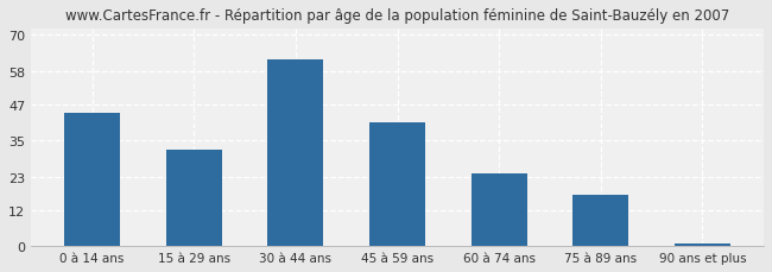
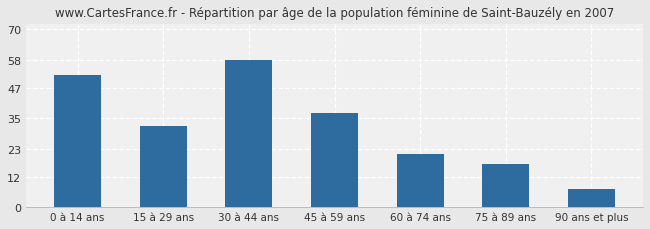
0 à 14 ans: 44 -> 52
30 à 44 ans: 62 -> 58
45 à 59 ans: 41 -> 37
60 à 74 ans: 24 -> 21
90 ans et plus: 1 -> 7
